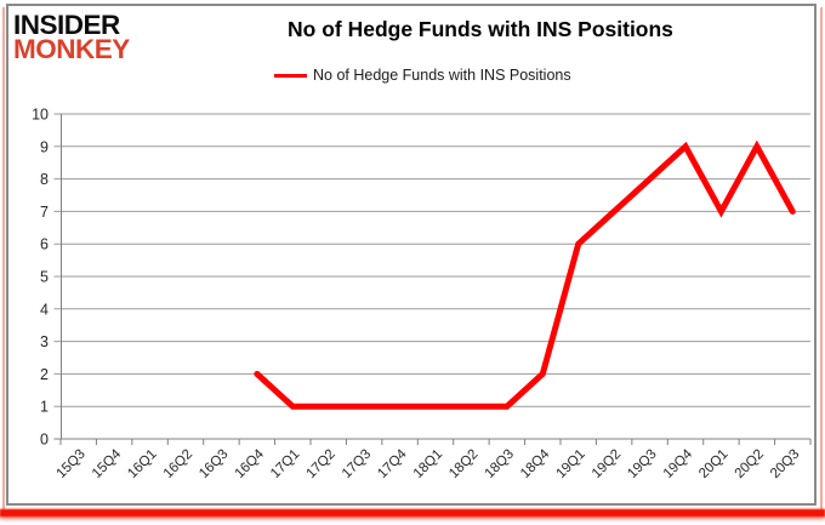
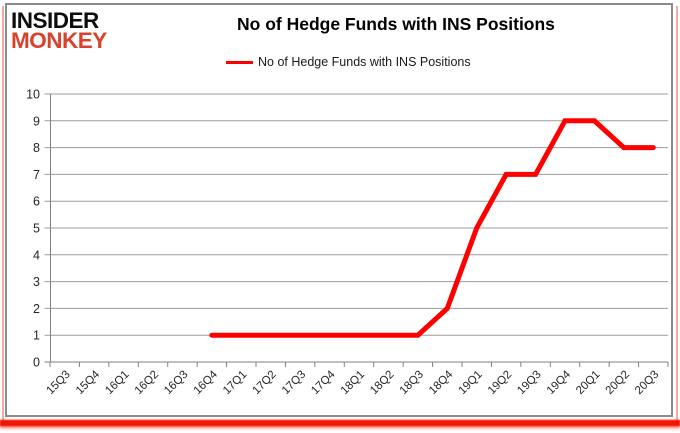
16Q4: 2 -> 1
19Q1: 6 -> 5
19Q3: 8 -> 7
20Q1: 7 -> 9
20Q2: 9 -> 8
20Q3: 7 -> 8
